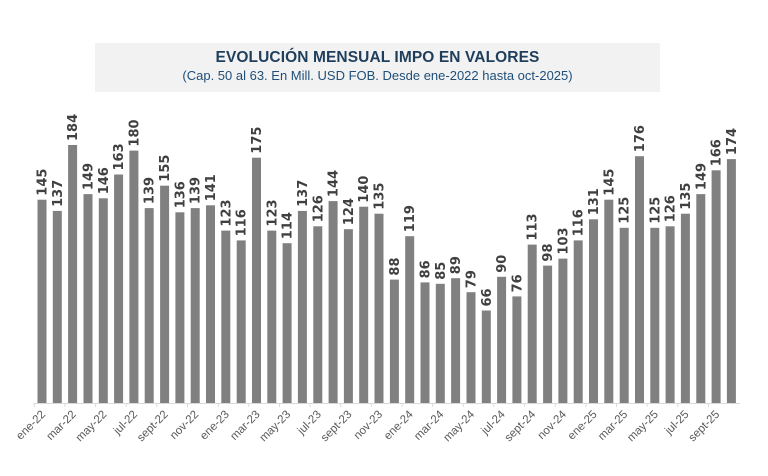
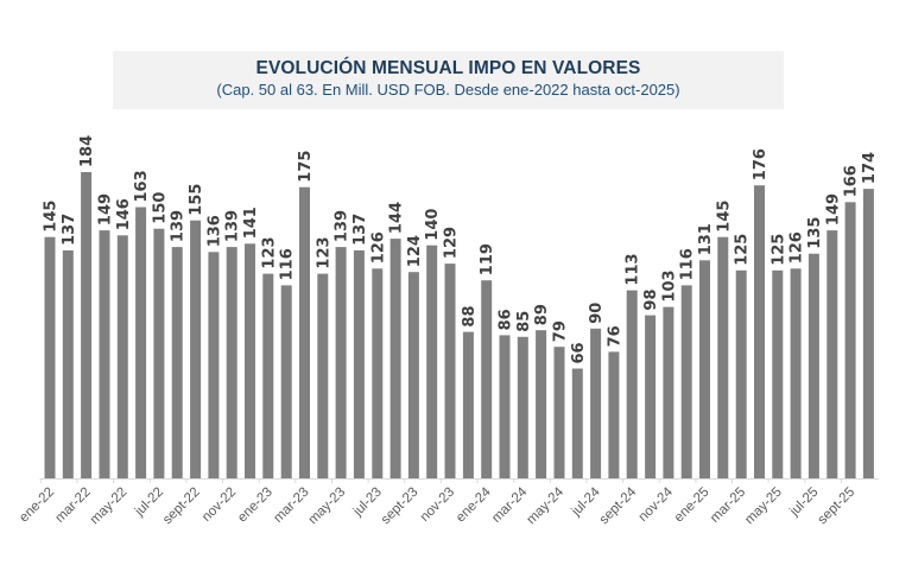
jul-22: 180 -> 150
may-23: 114 -> 139
nov-23: 135 -> 129
